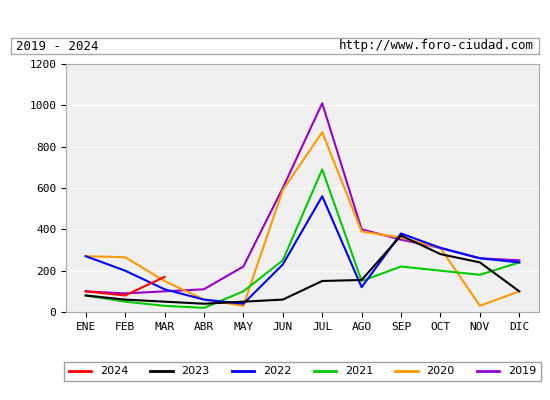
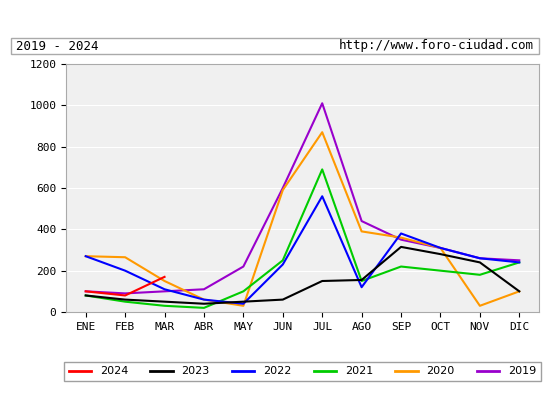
2019/AGO: 400 -> 440
2023/SEP: 370 -> 315
